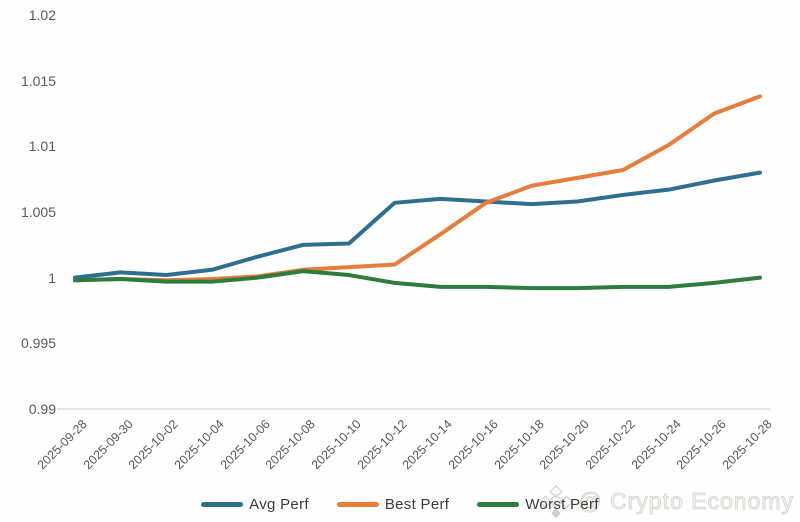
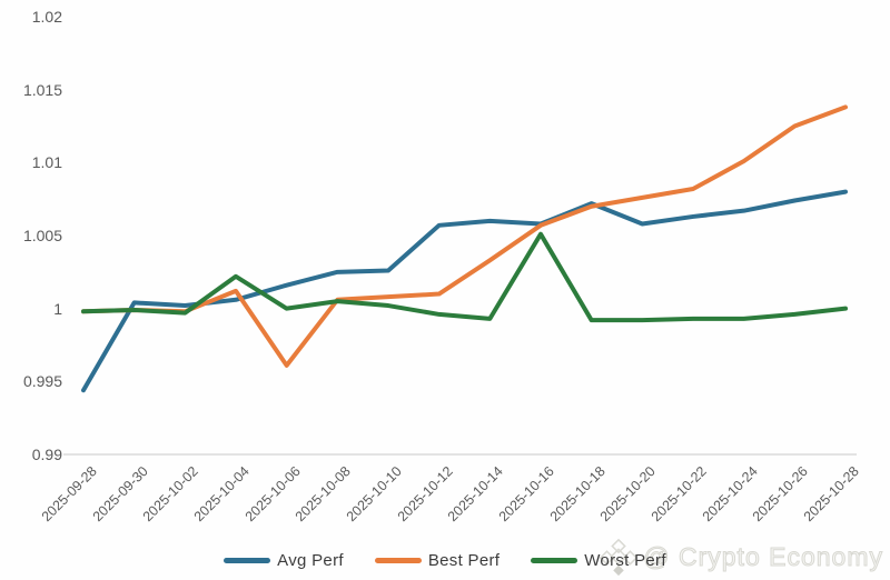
Avg Perf/2025-09-28: 1.0000 -> 0.9944
Best Perf/2025-10-04: 0.9999 -> 1.0012
Worst Perf/2025-10-04: 0.9997 -> 1.0022
Best Perf/2025-10-06: 1.0001 -> 0.9961
Worst Perf/2025-10-16: 0.9993 -> 1.0051
Avg Perf/2025-10-18: 1.0056 -> 1.0072
